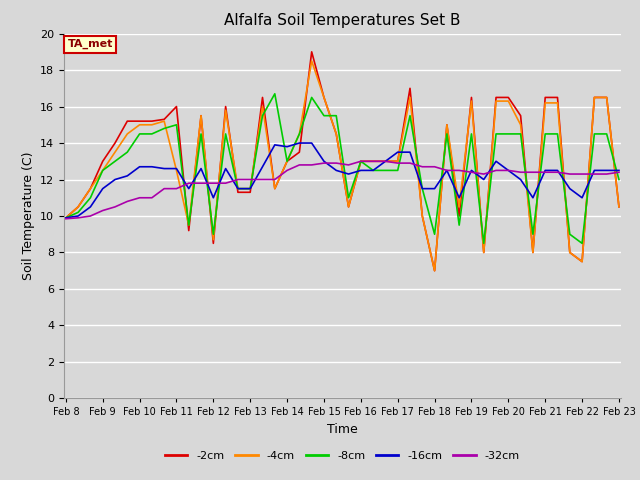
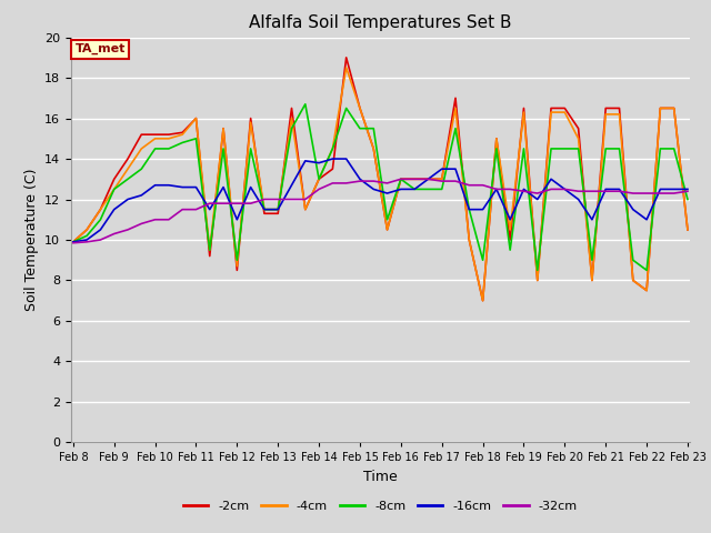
-4cm/Feb 11: 12.5 -> 16.0
